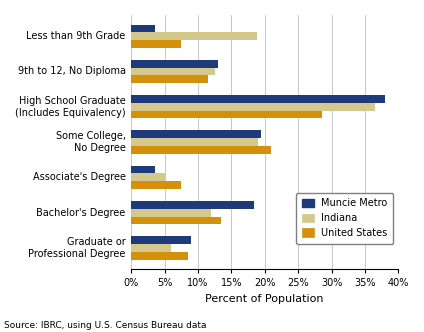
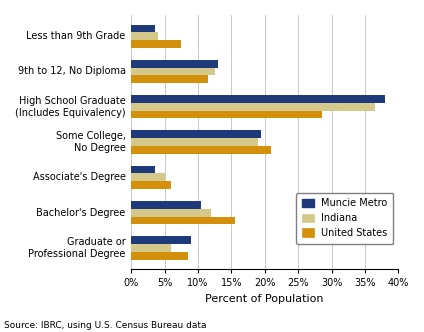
Indiana/Less than 9th Grade: 18.8% -> 4.0%
United States/Associate's Degree: 7.4% -> 6.0%
Muncie Metro/Bachelor's Degree: 18.4% -> 10.5%
United States/Bachelor's Degree: 13.4% -> 15.5%
